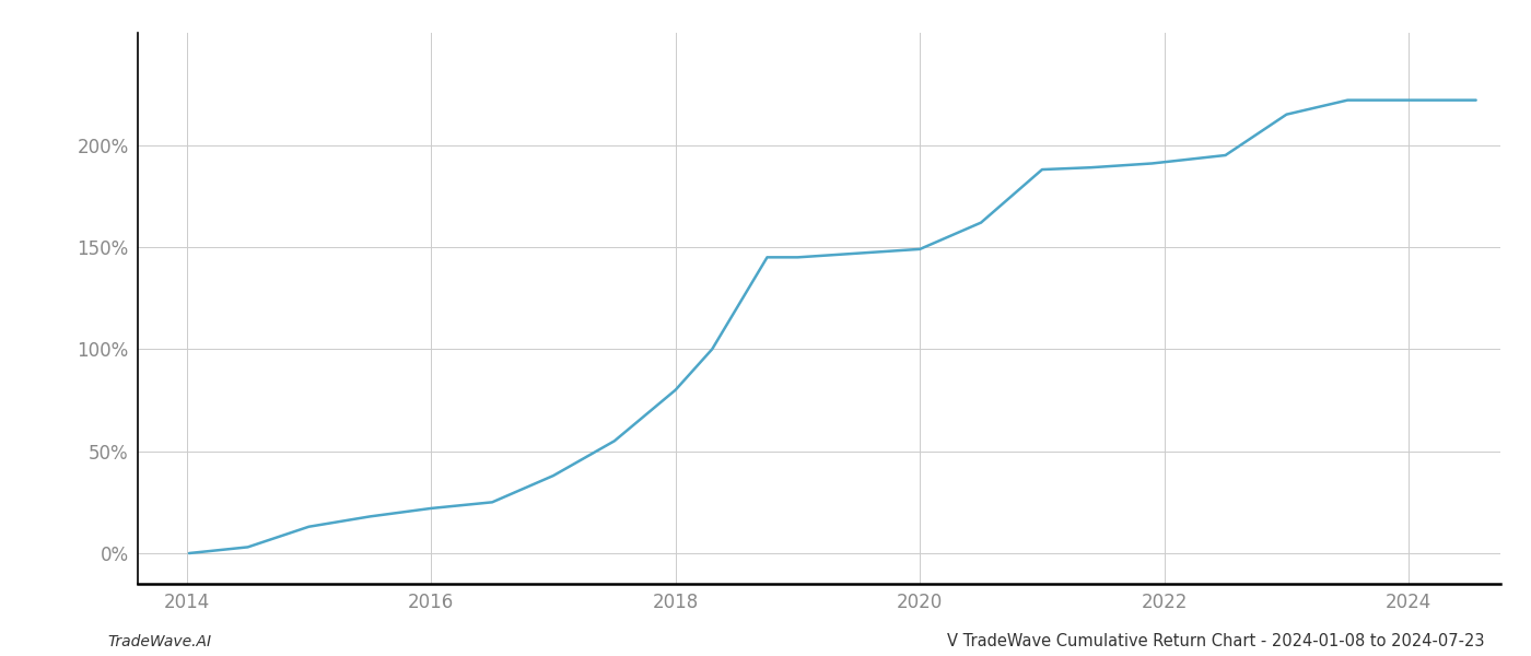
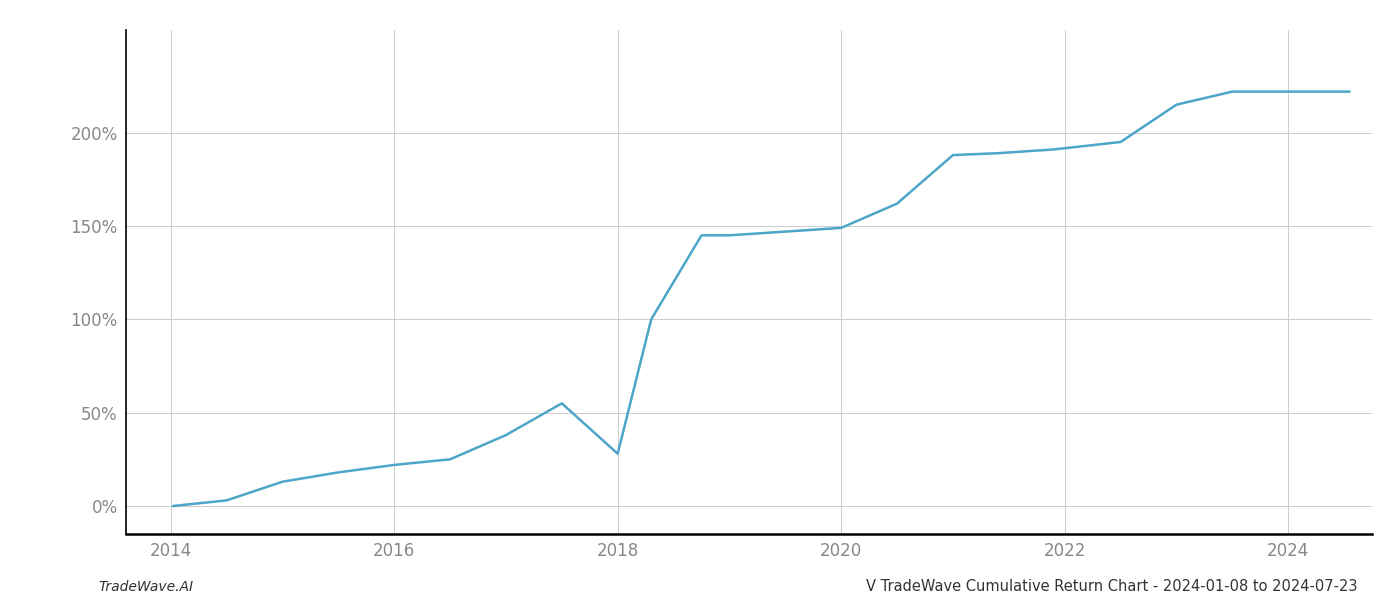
2018: 80% -> 28%
